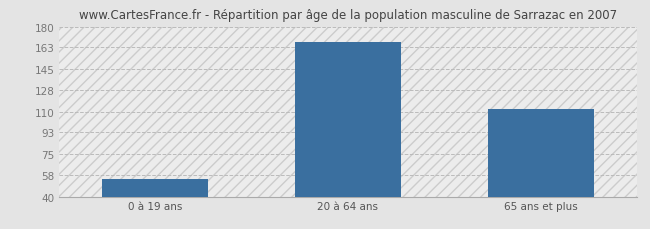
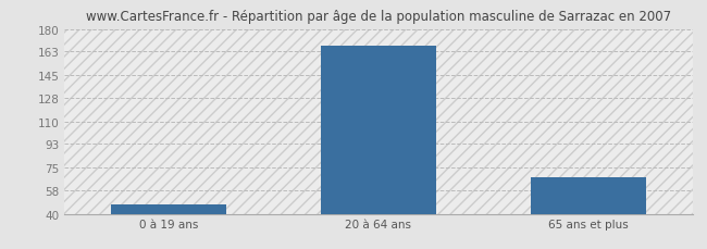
0 à 19 ans: 55 -> 47
65 ans et plus: 112 -> 68
